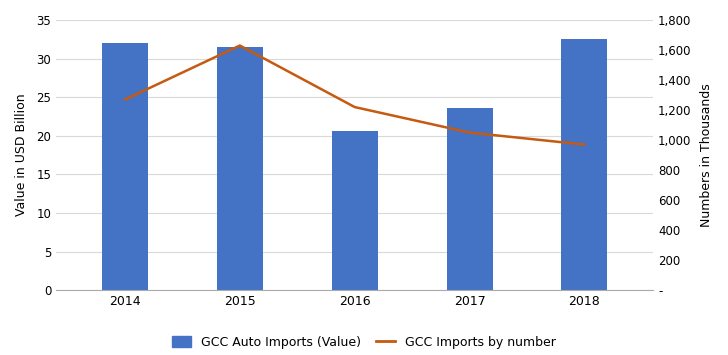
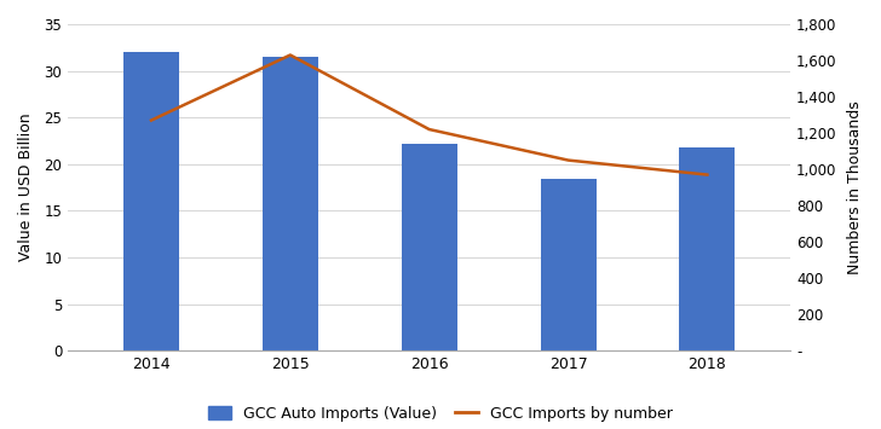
GCC Auto Imports (Value)/2016: 20.6 -> 22.2
GCC Auto Imports (Value)/2017: 23.6 -> 18.4
GCC Auto Imports (Value)/2018: 32.6 -> 21.8
